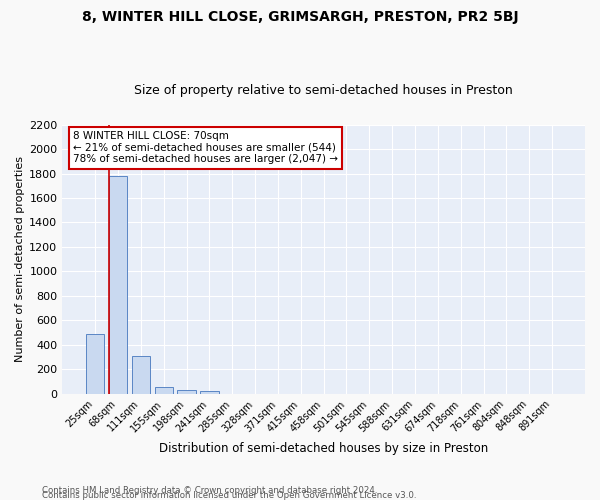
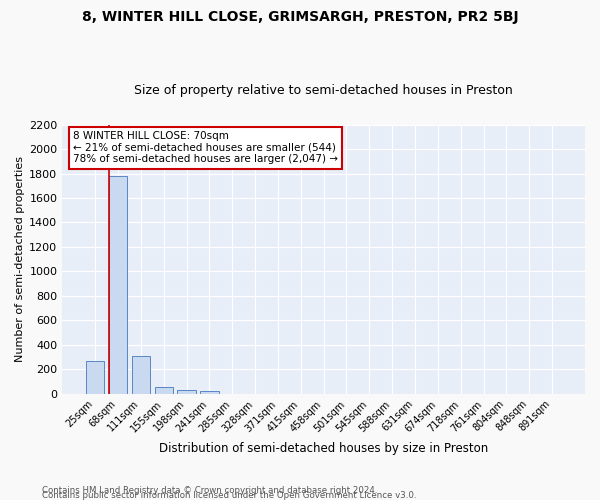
25sqm: 490 -> 270
